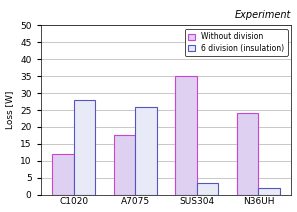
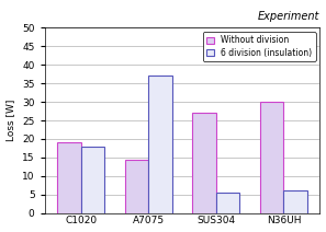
Without division/C1020: 12.0 -> 19.0
6 division (insulation)/C1020: 28.0 -> 18.0
Without division/A7075: 17.5 -> 14.5
6 division (insulation)/A7075: 26.0 -> 37.0
Without division/SUS304: 35.0 -> 27.0
6 division (insulation)/SUS304: 3.5 -> 5.5
Without division/N36UH: 24.0 -> 30.0
6 division (insulation)/N36UH: 2.0 -> 6.0
